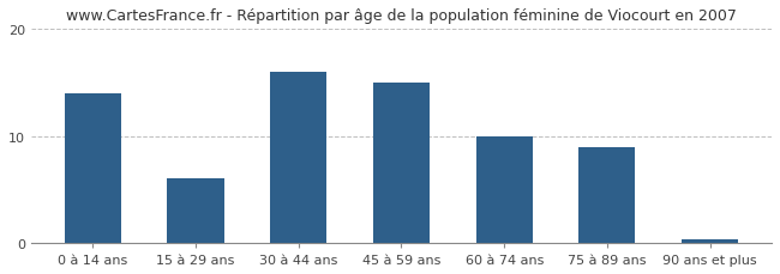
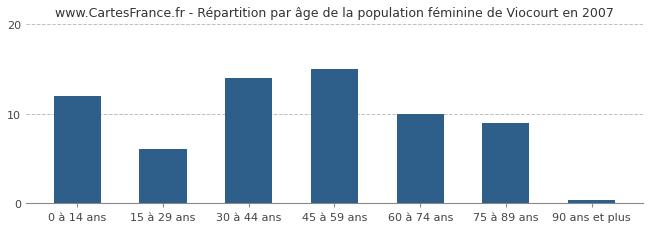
0 à 14 ans: 14.0 -> 12.0
30 à 44 ans: 16.0 -> 14.0
